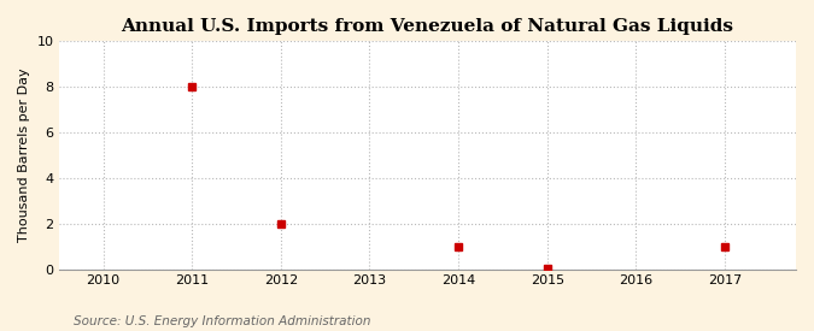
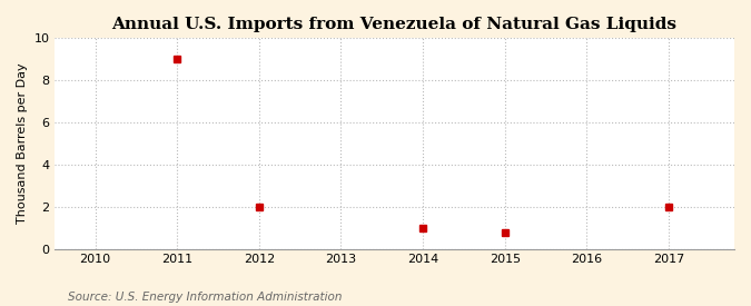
2011: 8.0 -> 9.0
2015: 0.0 -> 0.8
2017: 1.0 -> 2.0
